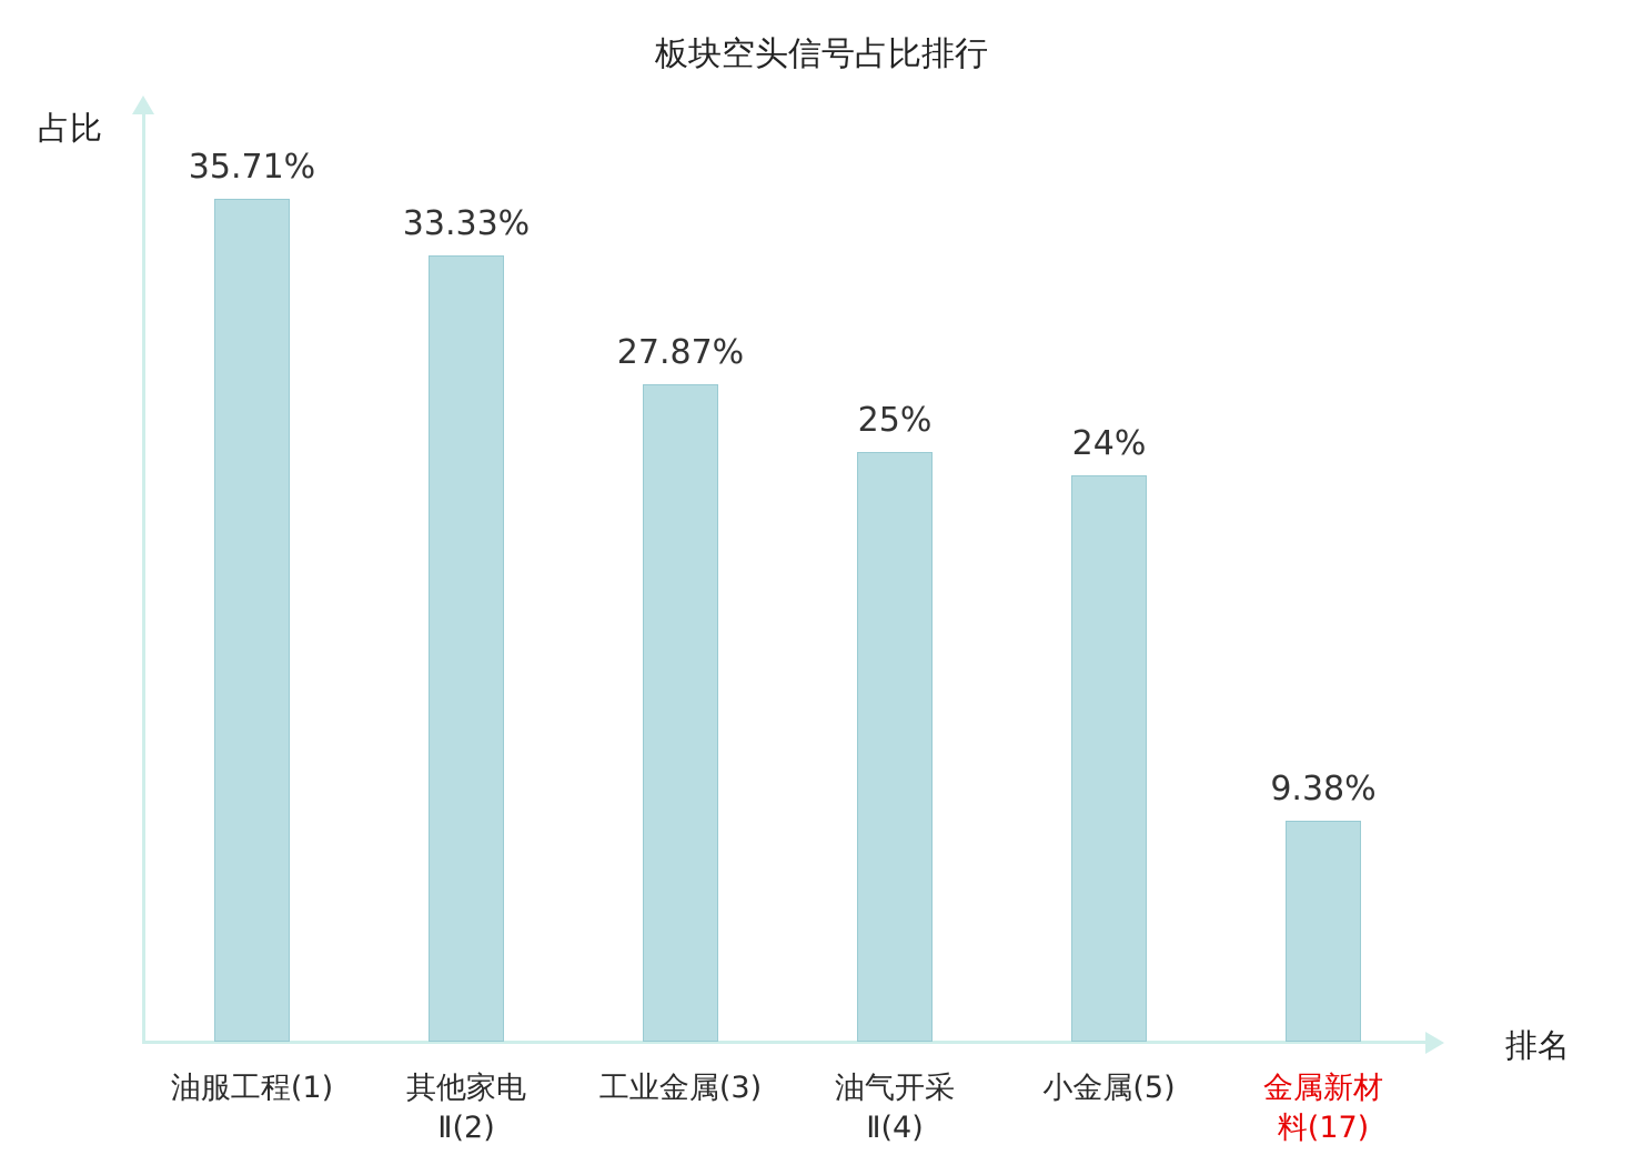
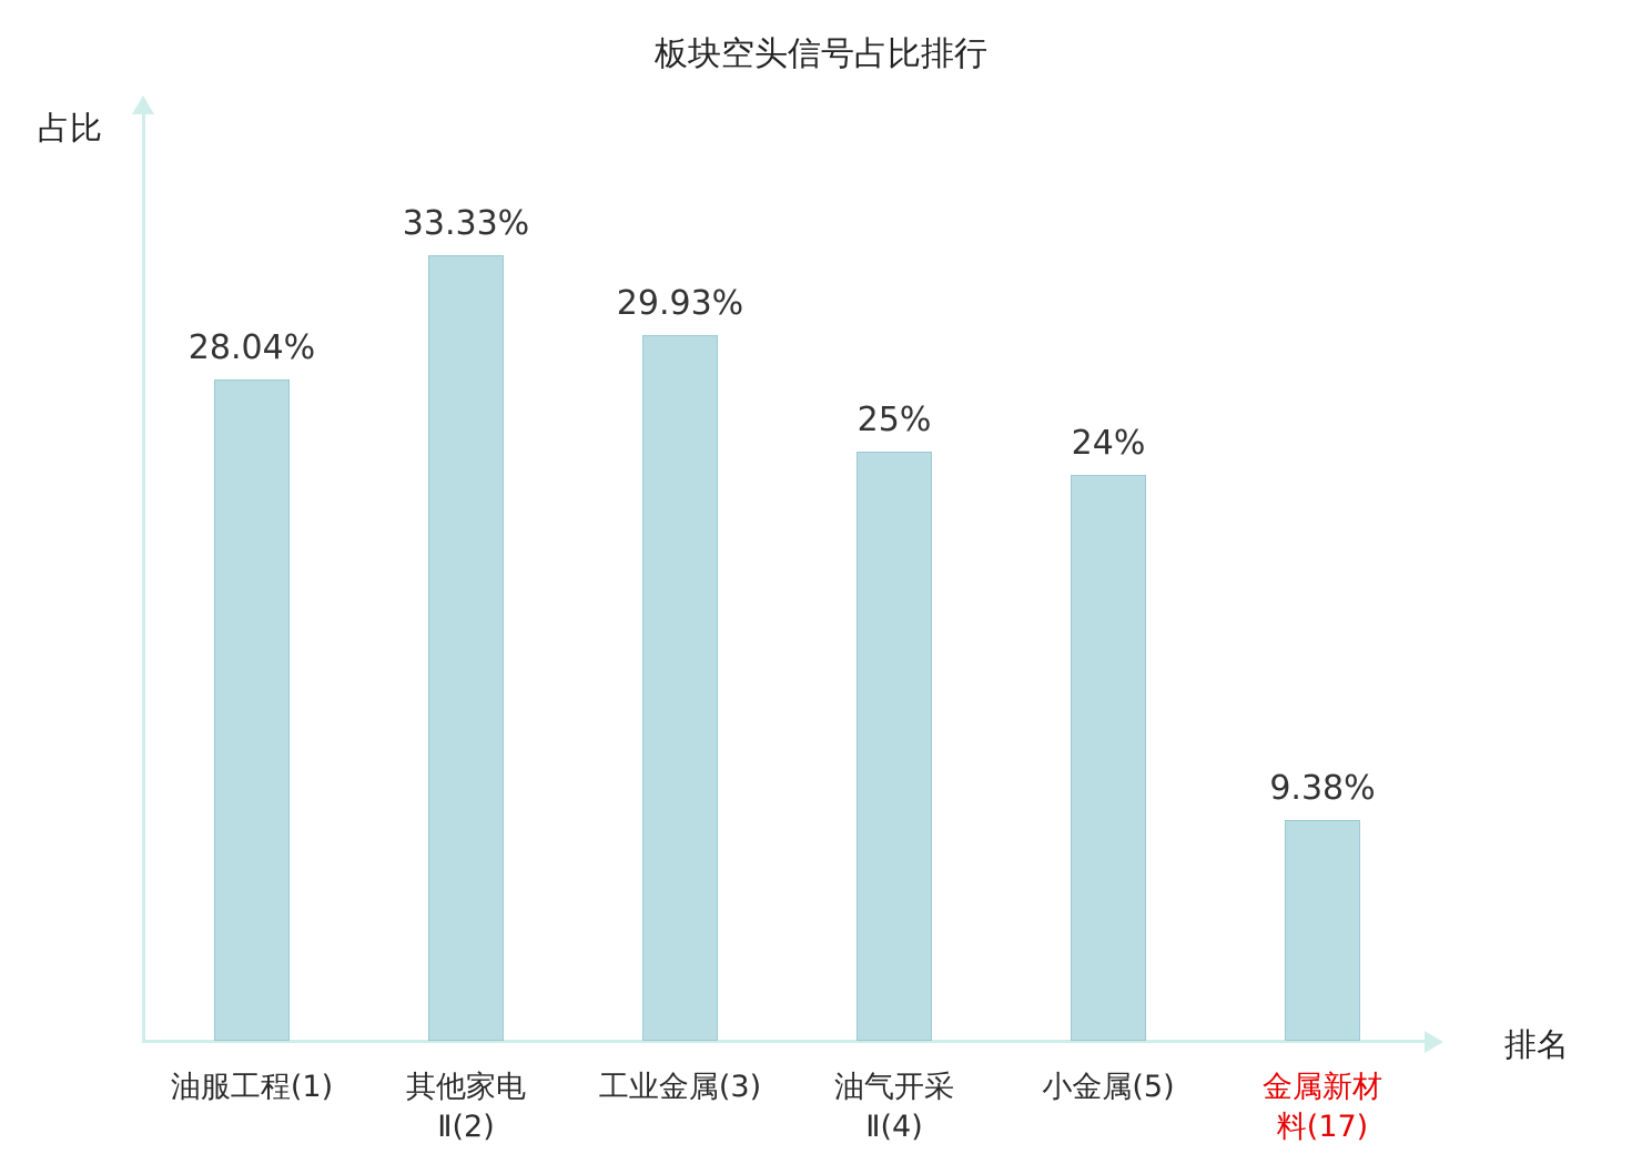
油服工程(1): 35.71% -> 28.04%
工业金属(3): 27.87% -> 29.93%
